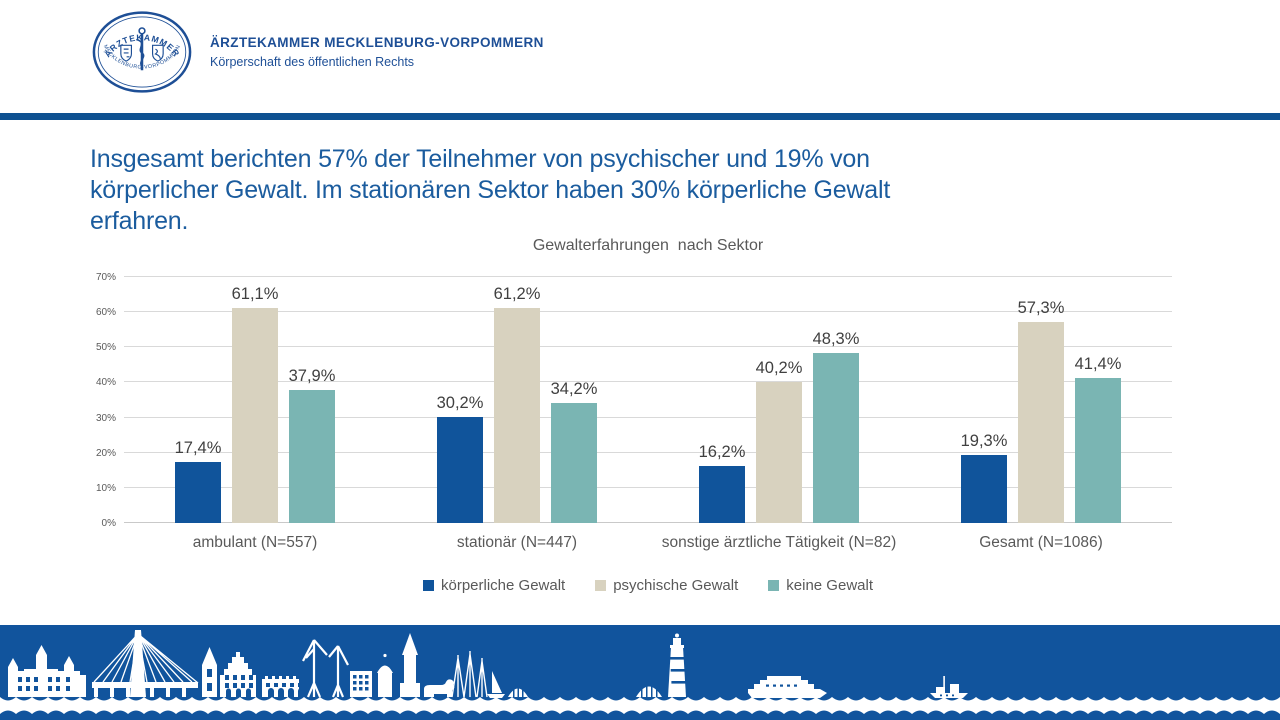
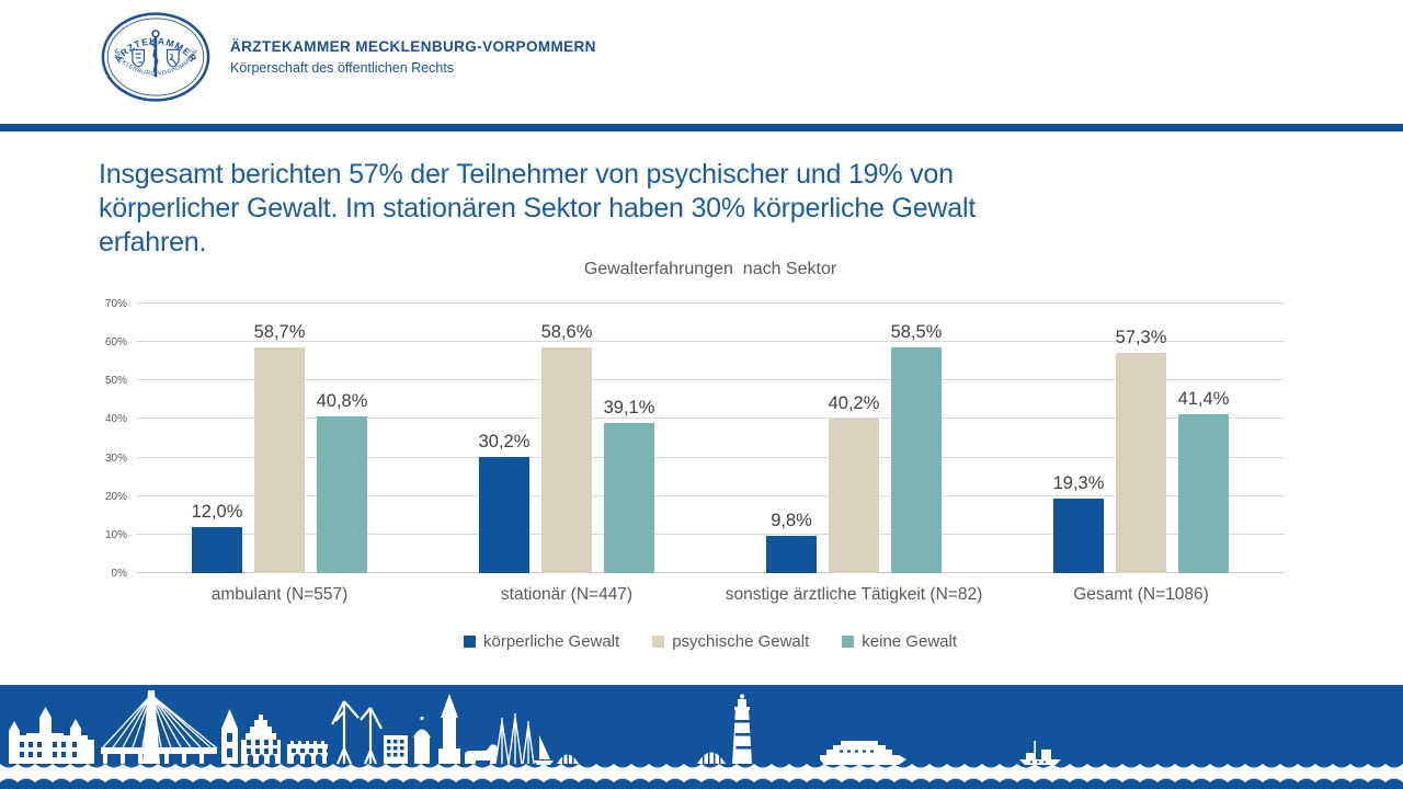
körperliche Gewalt/ambulant (N=557): 17,4% -> 12,0%
psychische Gewalt/ambulant (N=557): 61,1% -> 58,7%
keine Gewalt/ambulant (N=557): 37,9% -> 40,8%
psychische Gewalt/stationär (N=447): 61,2% -> 58,6%
keine Gewalt/stationär (N=447): 34,2% -> 39,1%
körperliche Gewalt/sonstige ärztliche Tätigkeit (N=82): 16,2% -> 9,8%
keine Gewalt/sonstige ärztliche Tätigkeit (N=82): 48,3% -> 58,5%
